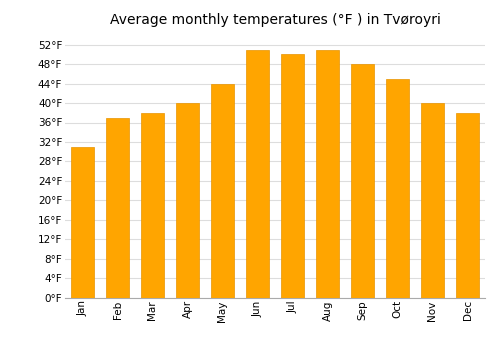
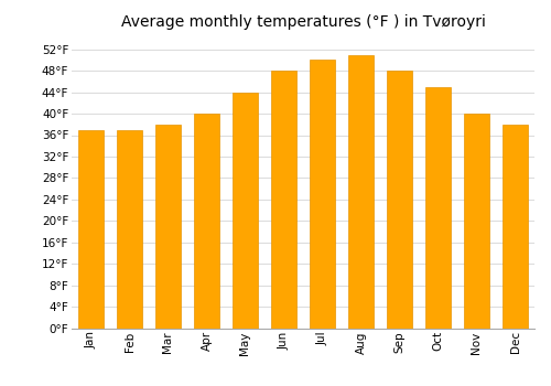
Jan: 31°F -> 37°F
Jun: 51°F -> 48°F
